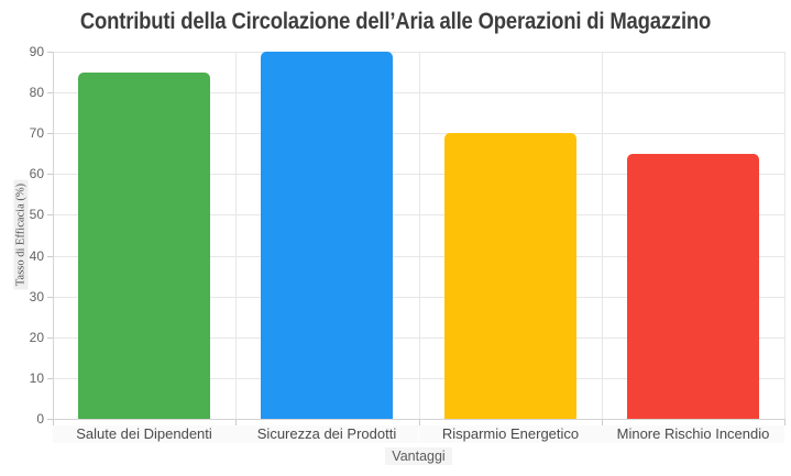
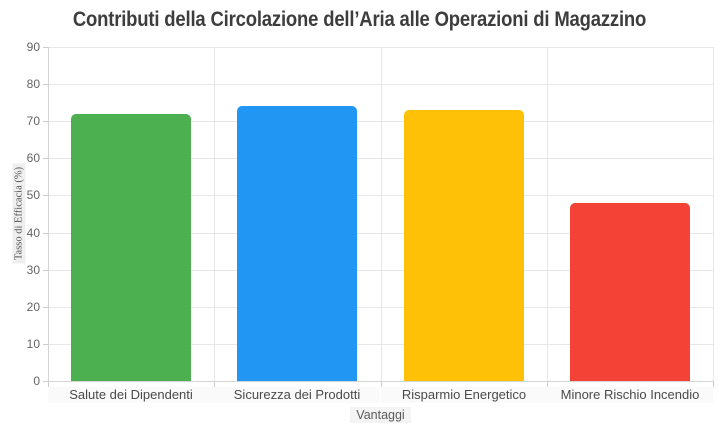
Salute dei Dipendenti: 85 -> 72
Sicurezza dei Prodotti: 90 -> 74
Risparmio Energetico: 70 -> 73
Minore Rischio Incendio: 65 -> 48
